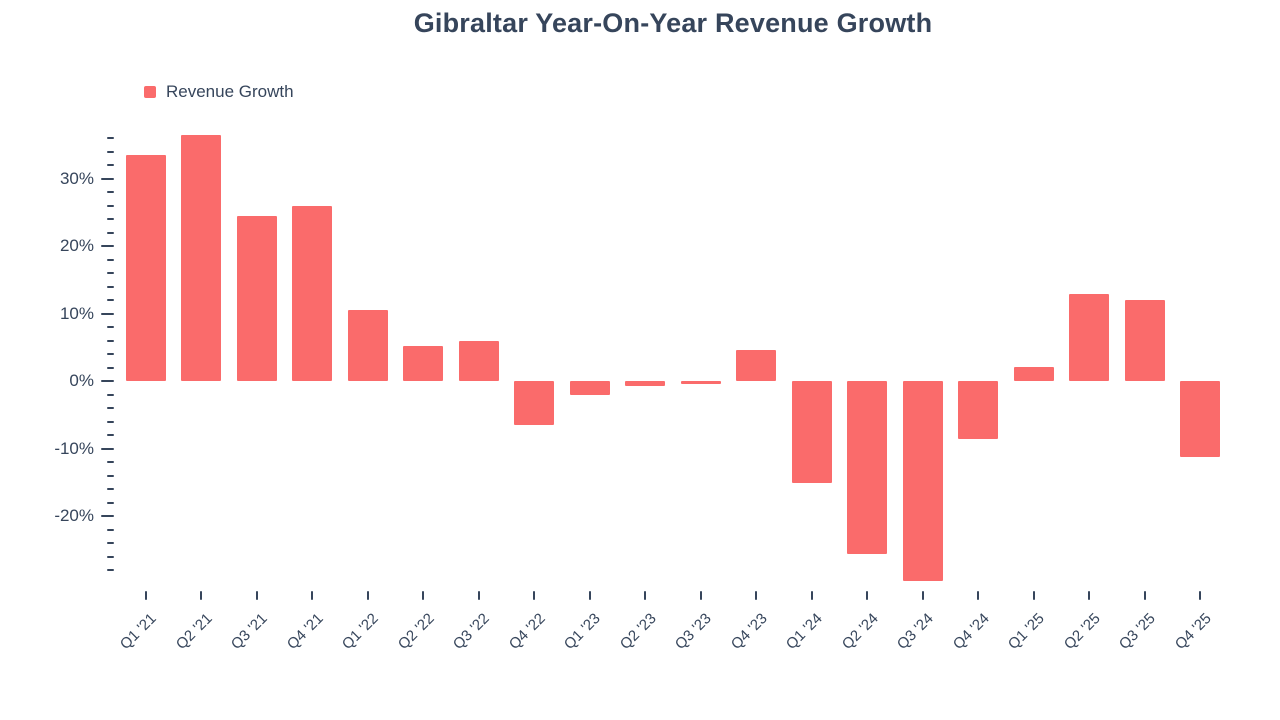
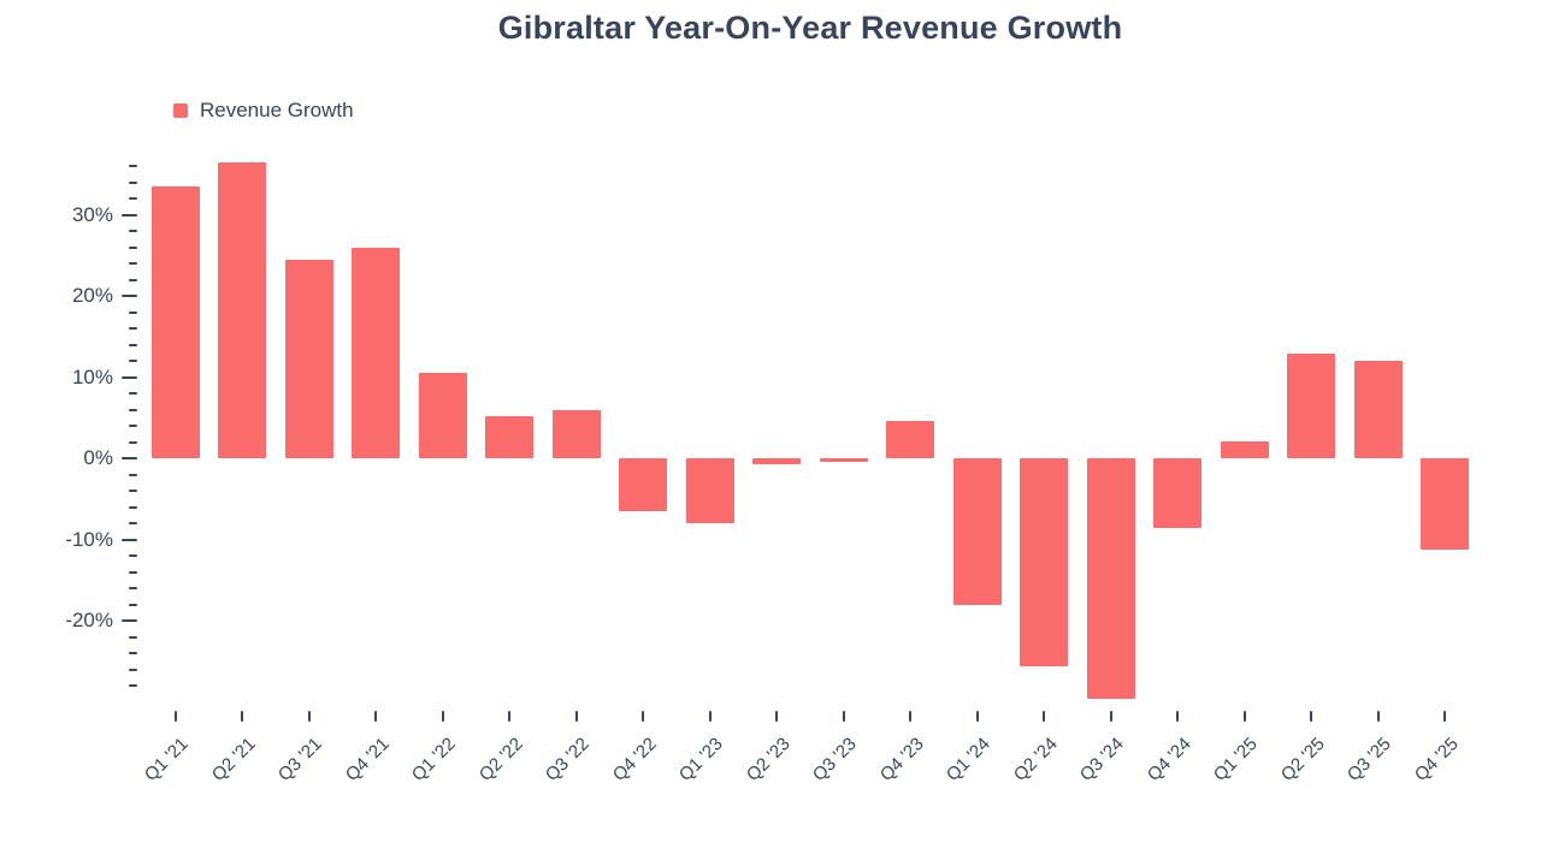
Q1 '23: -2% -> -8%
Q1 '24: -15% -> -18%
